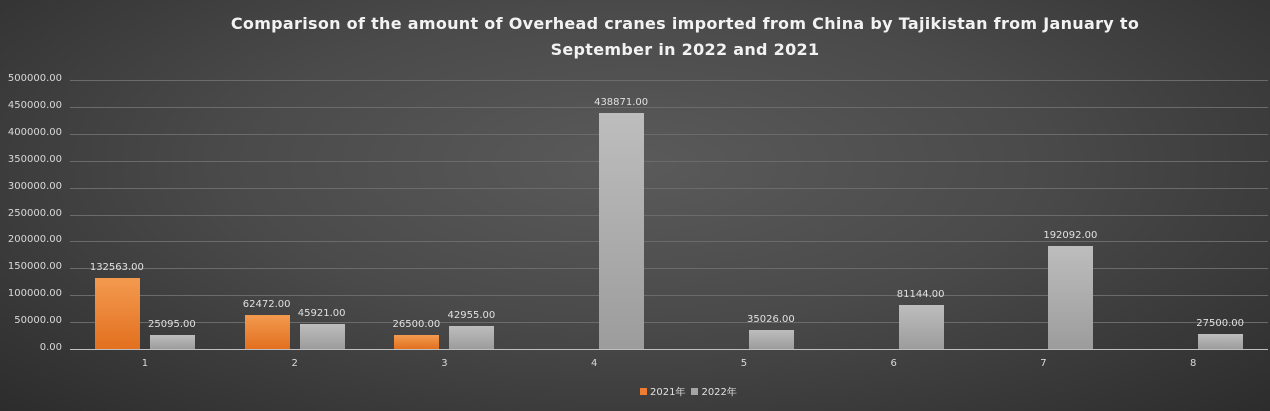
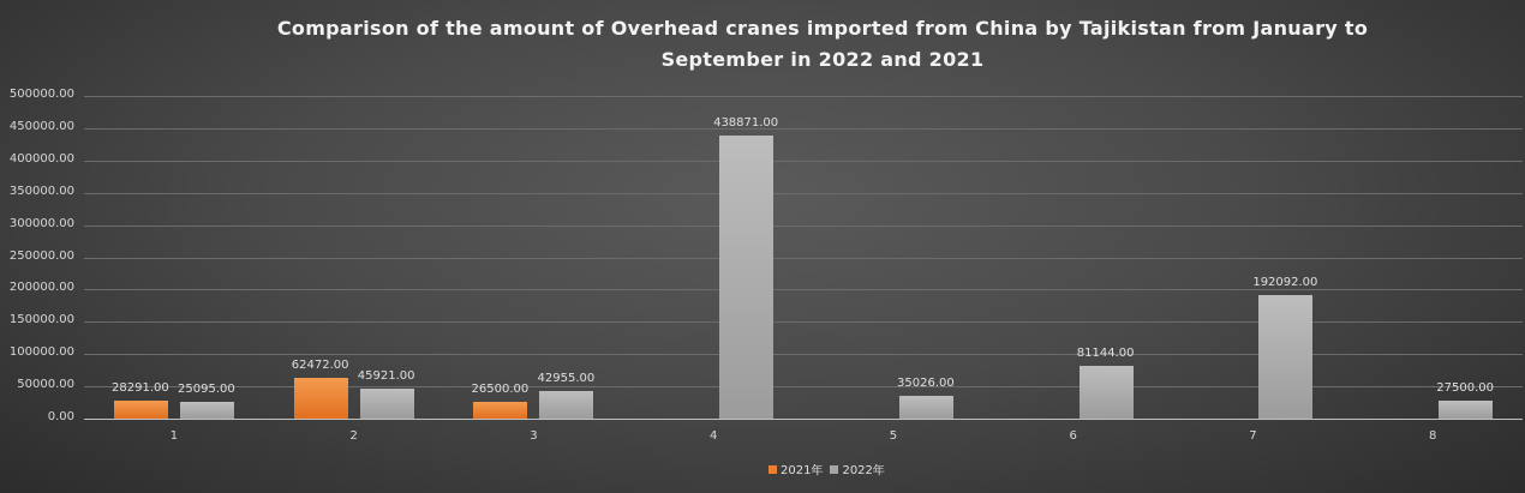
2021年/1: 132563.00 -> 28291.00
